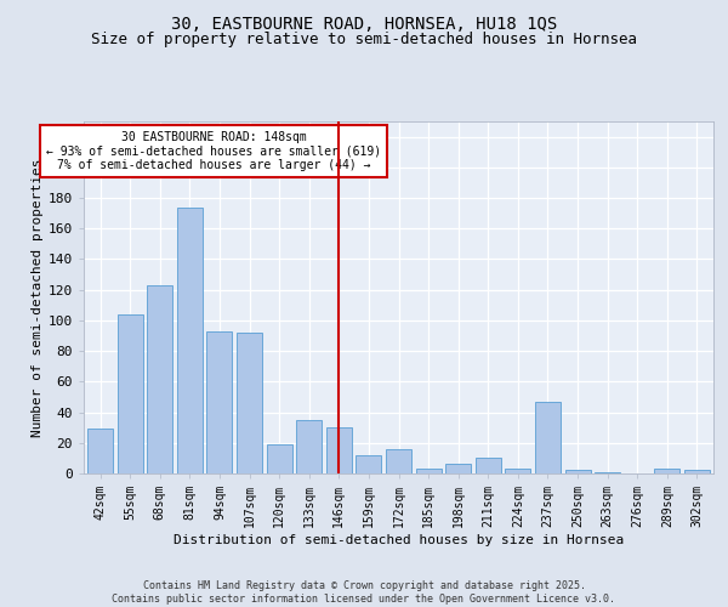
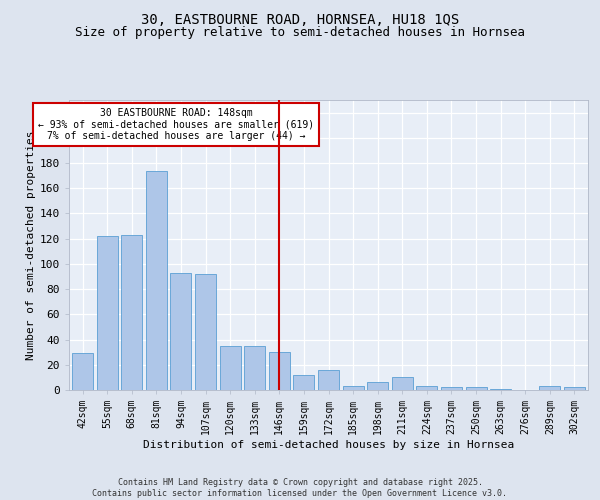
55sqm: 104 -> 122
120sqm: 19 -> 35
237sqm: 47 -> 2
